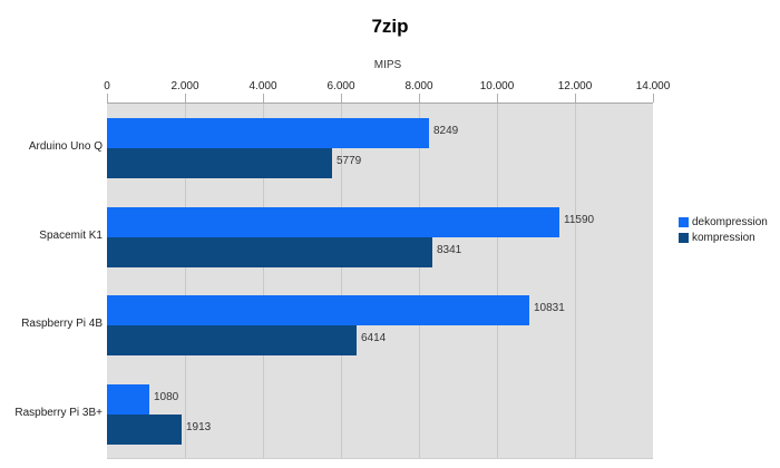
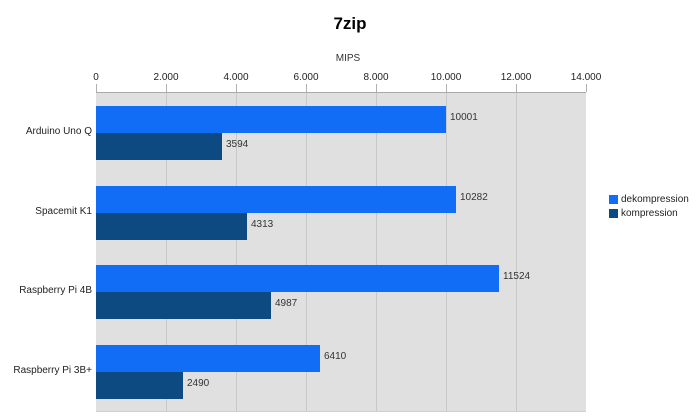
dekompression/Arduino Uno Q: 8249 -> 10001
kompression/Arduino Uno Q: 5779 -> 3594
dekompression/Spacemit K1: 11590 -> 10282
kompression/Spacemit K1: 8341 -> 4313
dekompression/Raspberry Pi 4B: 10831 -> 11524
kompression/Raspberry Pi 4B: 6414 -> 4987
dekompression/Raspberry Pi 3B+: 1080 -> 6410
kompression/Raspberry Pi 3B+: 1913 -> 2490
